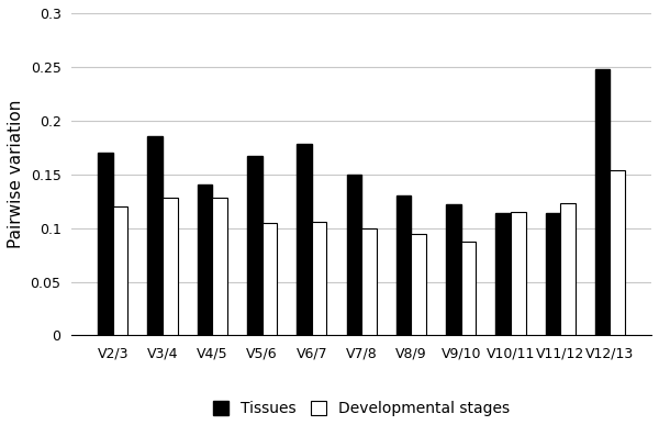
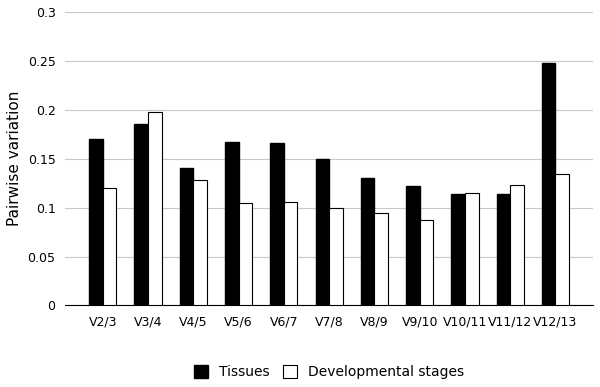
Developmental stages/V3/4: 0.128 -> 0.198
Tissues/V6/7: 0.178 -> 0.166
Developmental stages/V12/13: 0.154 -> 0.134
